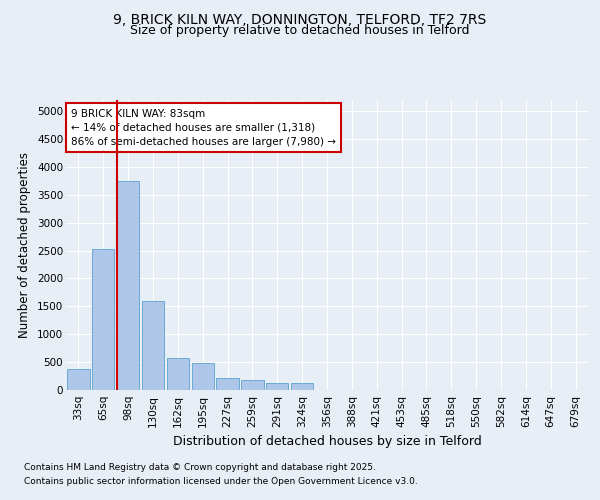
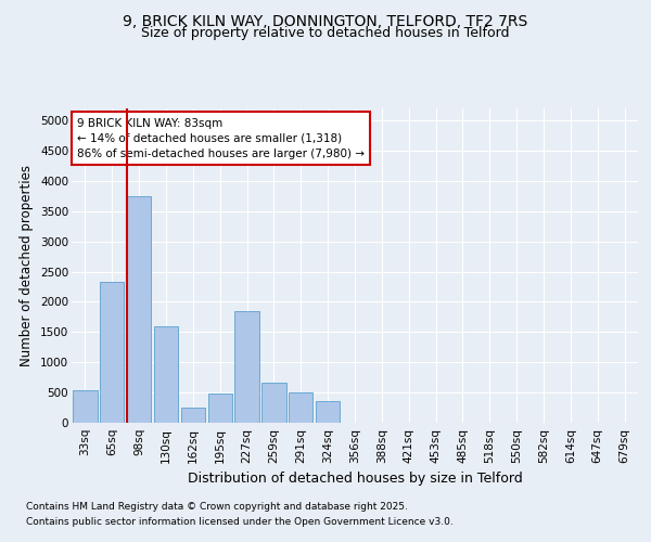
33sq: 380 -> 540
65sq: 2520 -> 2340
162sq: 570 -> 260
227sq: 210 -> 1840
259sq: 180 -> 660
291sq: 130 -> 500
324sq: 120 -> 360
